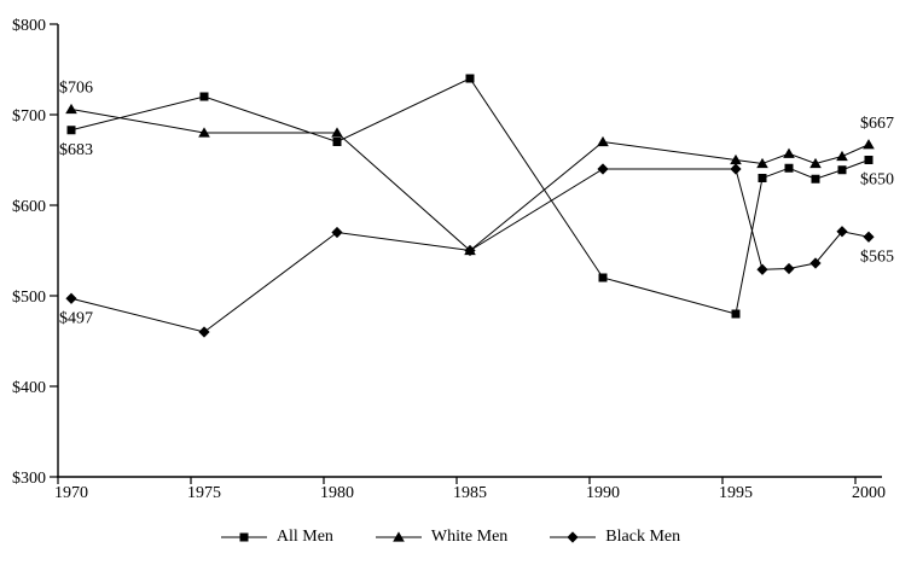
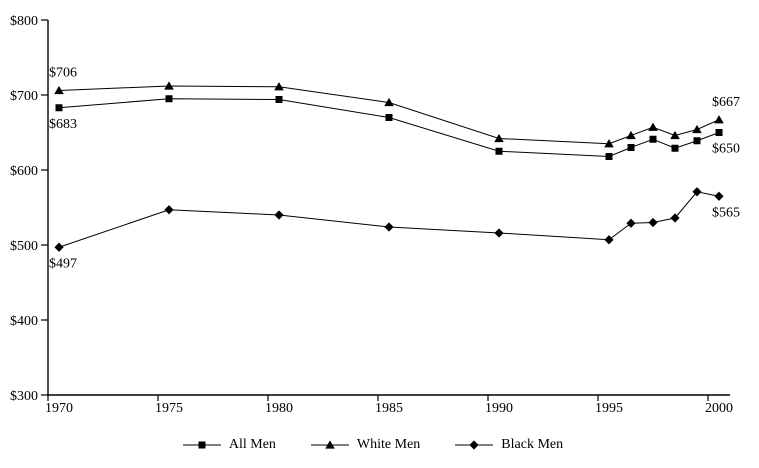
All Men/1975: $720 -> $700
White Men/1975: $680 -> $710
Black Men/1975: $460 -> $550
All Men/1980: $670 -> $690
White Men/1980: $680 -> $710
Black Men/1980: $570 -> $540
All Men/1985: $740 -> $670
White Men/1985: $550 -> $690
Black Men/1985: $550 -> $520
All Men/1990: $520 -> $620
White Men/1990: $670 -> $640
Black Men/1990: $640 -> $520
All Men/1995: $480 -> $620
White Men/1995: $650 -> $640
Black Men/1995: $640 -> $510
